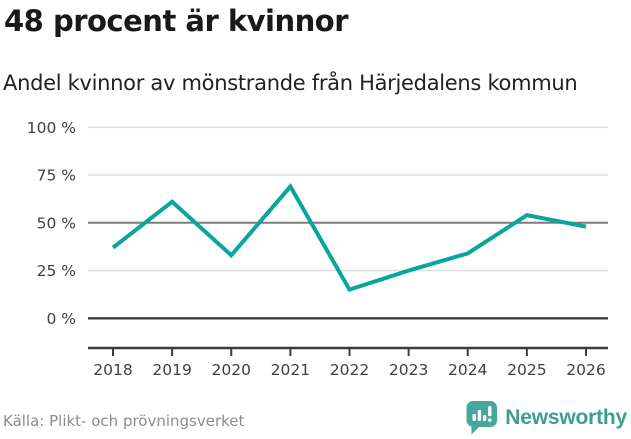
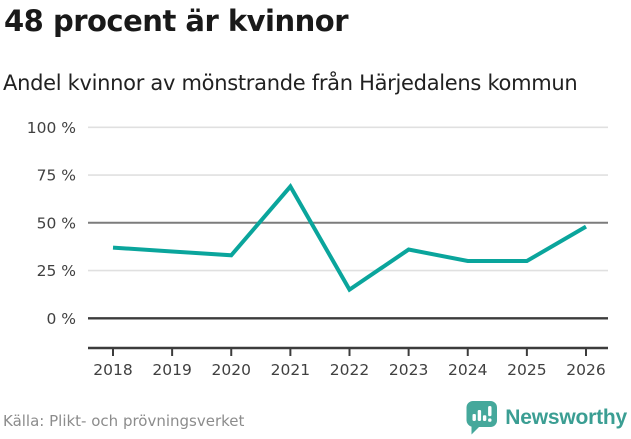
2019: 61% -> 35%
2023: 25% -> 36%
2024: 34% -> 30%
2025: 54% -> 30%
